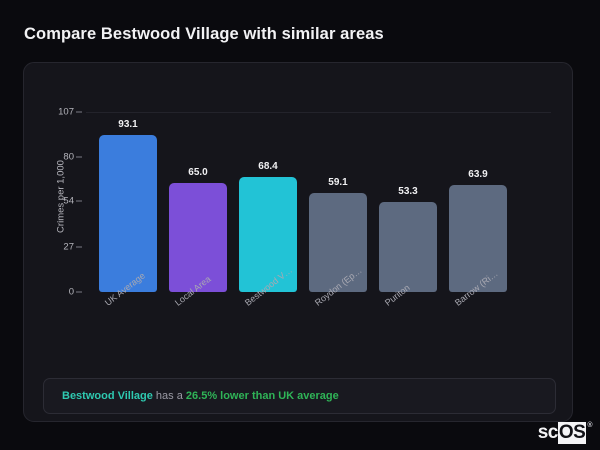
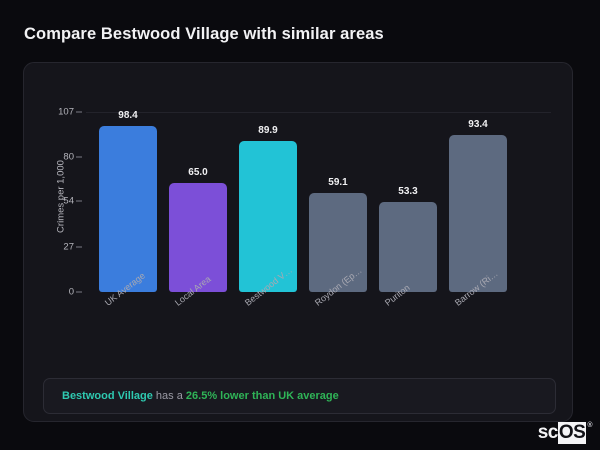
UK Average: 93.1 -> 98.4
Bestwood V…: 68.4 -> 89.9
Barrow (Ri…: 63.9 -> 93.4
